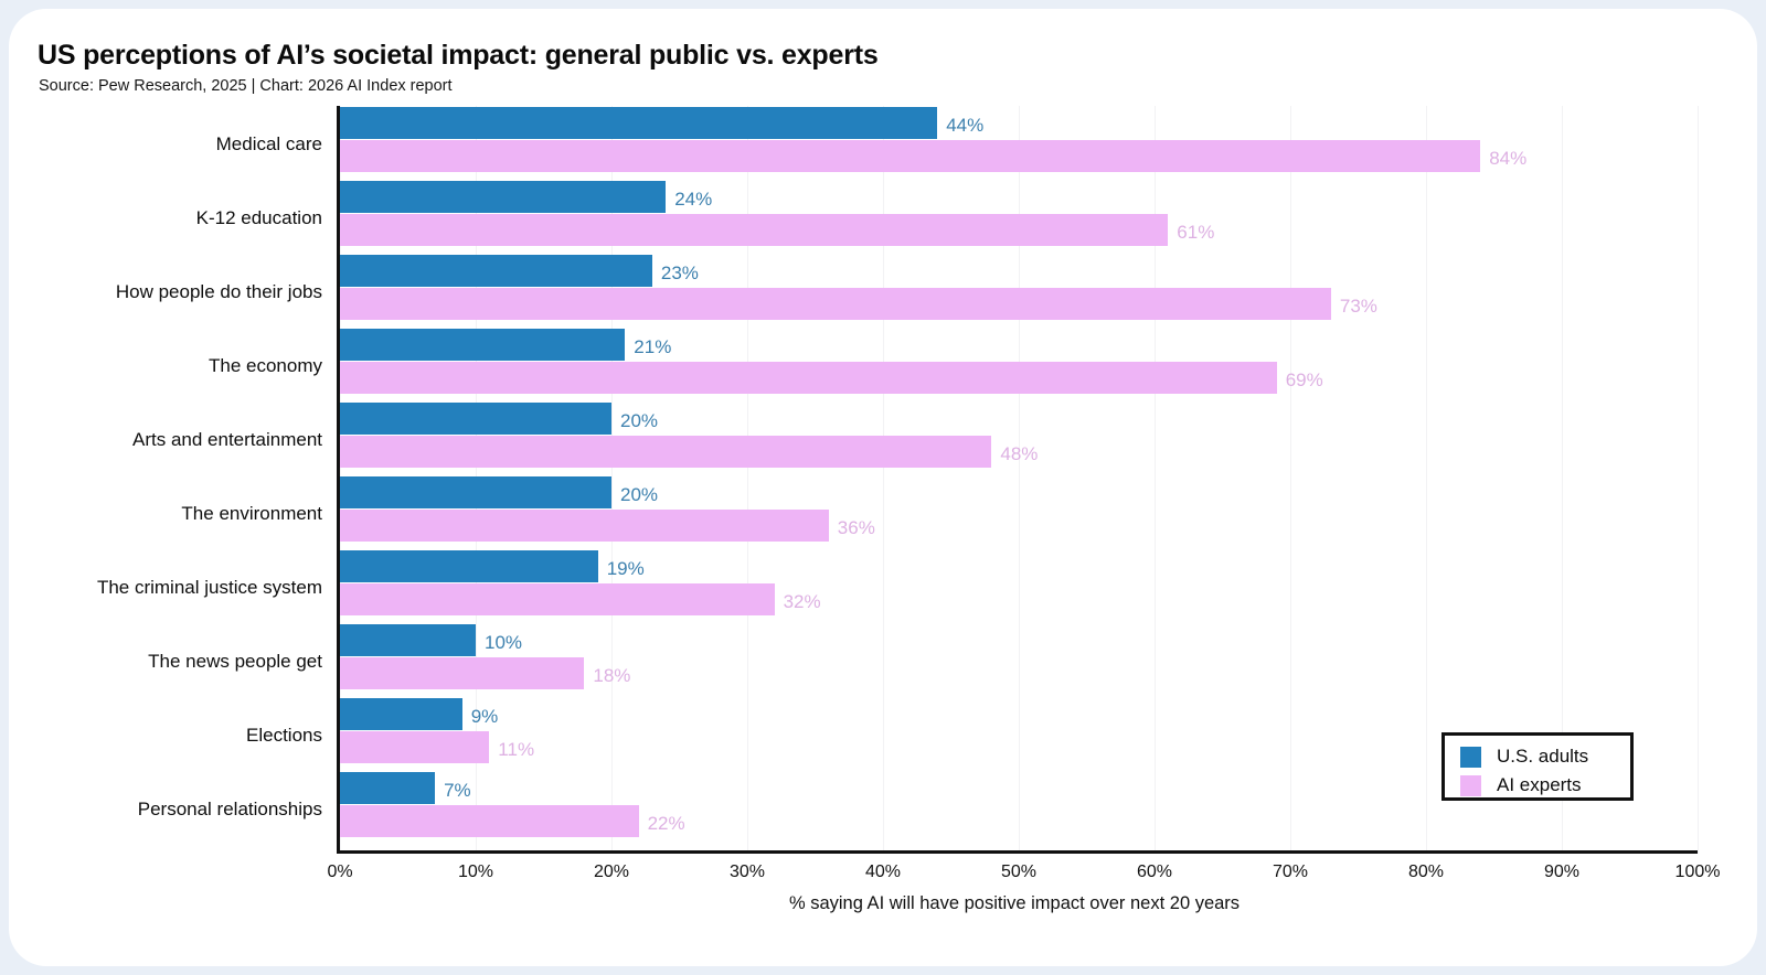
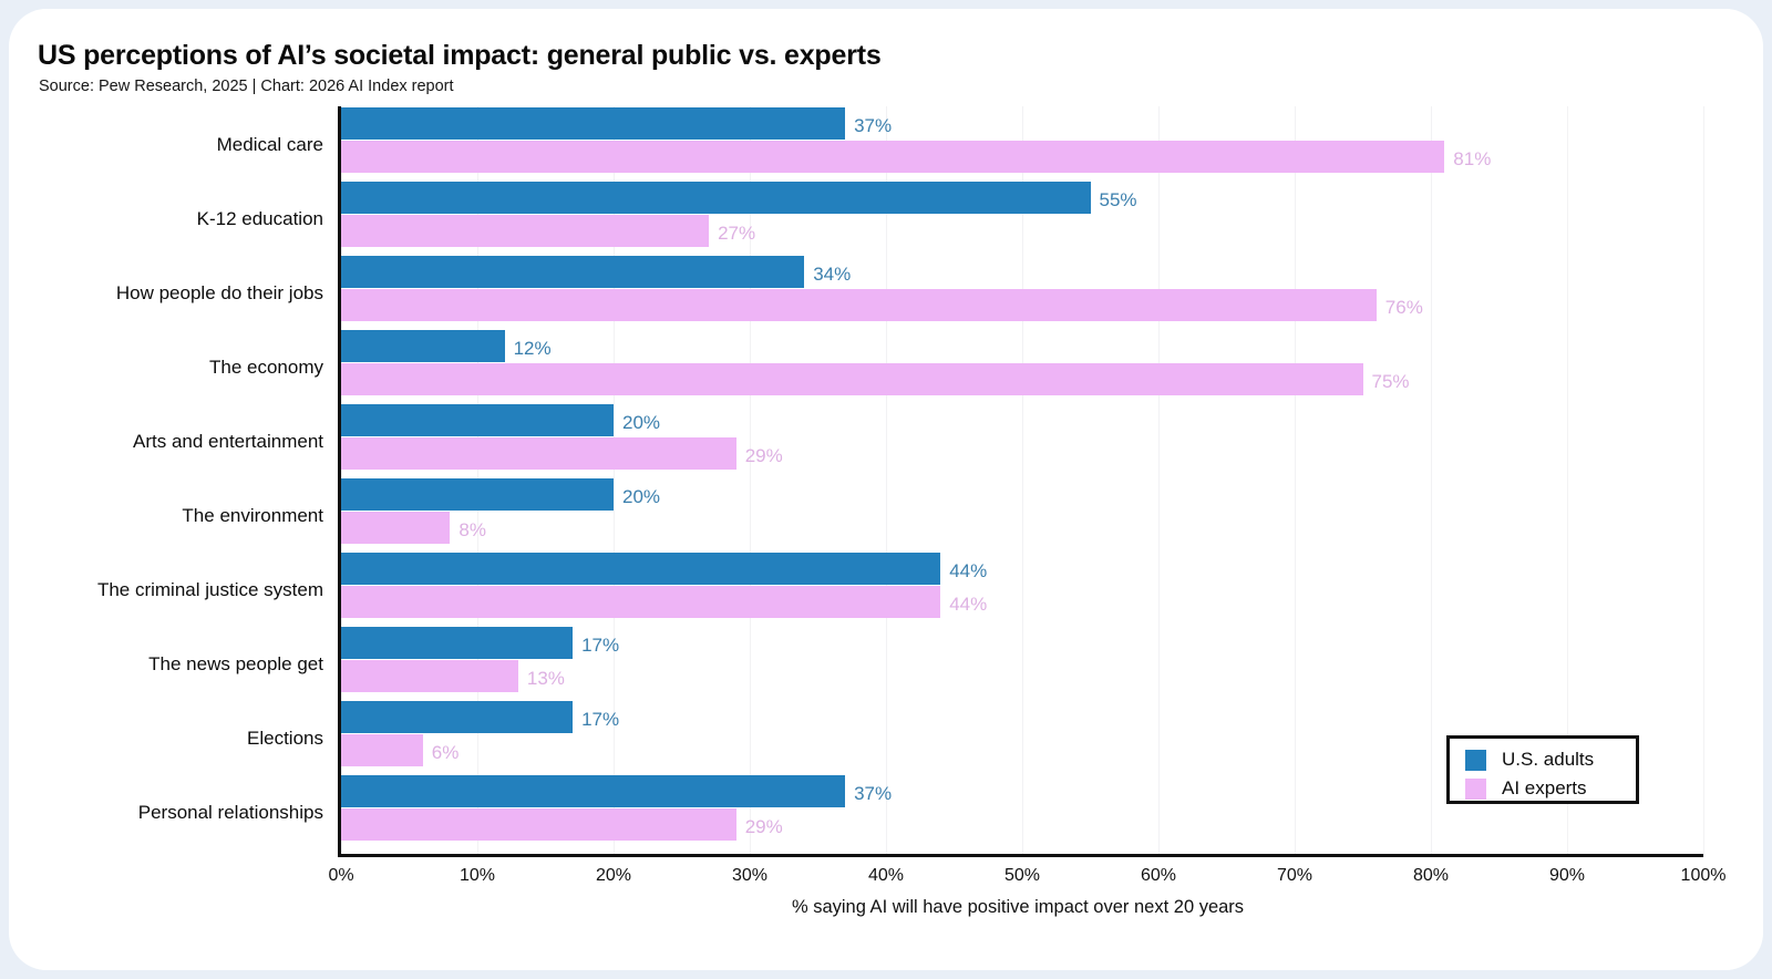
U.S. adults/Medical care: 44% -> 37%
AI experts/Medical care: 84% -> 81%
U.S. adults/K-12 education: 24% -> 55%
AI experts/K-12 education: 61% -> 27%
U.S. adults/How people do their jobs: 23% -> 34%
AI experts/How people do their jobs: 73% -> 76%
U.S. adults/The economy: 21% -> 12%
AI experts/The economy: 69% -> 75%
AI experts/Arts and entertainment: 48% -> 29%
AI experts/The environment: 36% -> 8%
U.S. adults/The criminal justice system: 19% -> 44%
AI experts/The criminal justice system: 32% -> 44%
U.S. adults/The news people get: 10% -> 17%
AI experts/The news people get: 18% -> 13%
U.S. adults/Elections: 9% -> 17%
AI experts/Elections: 11% -> 6%
U.S. adults/Personal relationships: 7% -> 37%
AI experts/Personal relationships: 22% -> 29%
